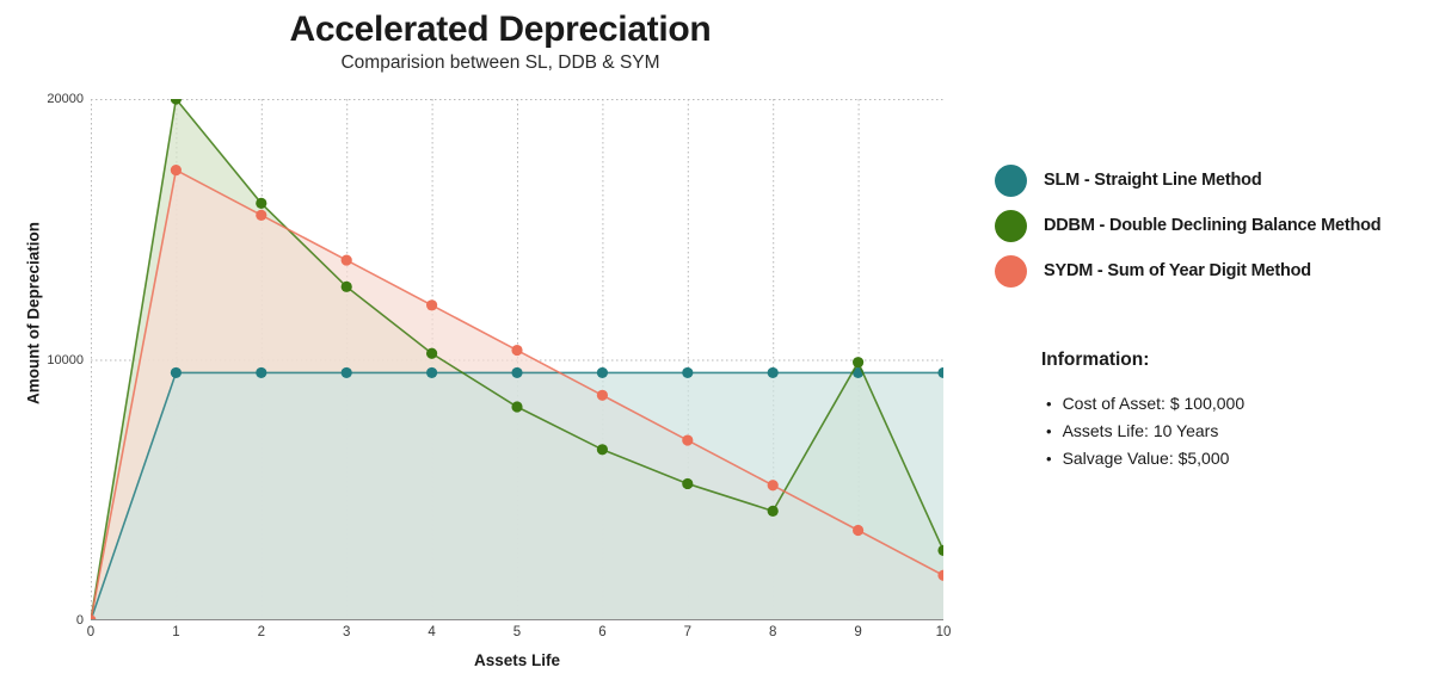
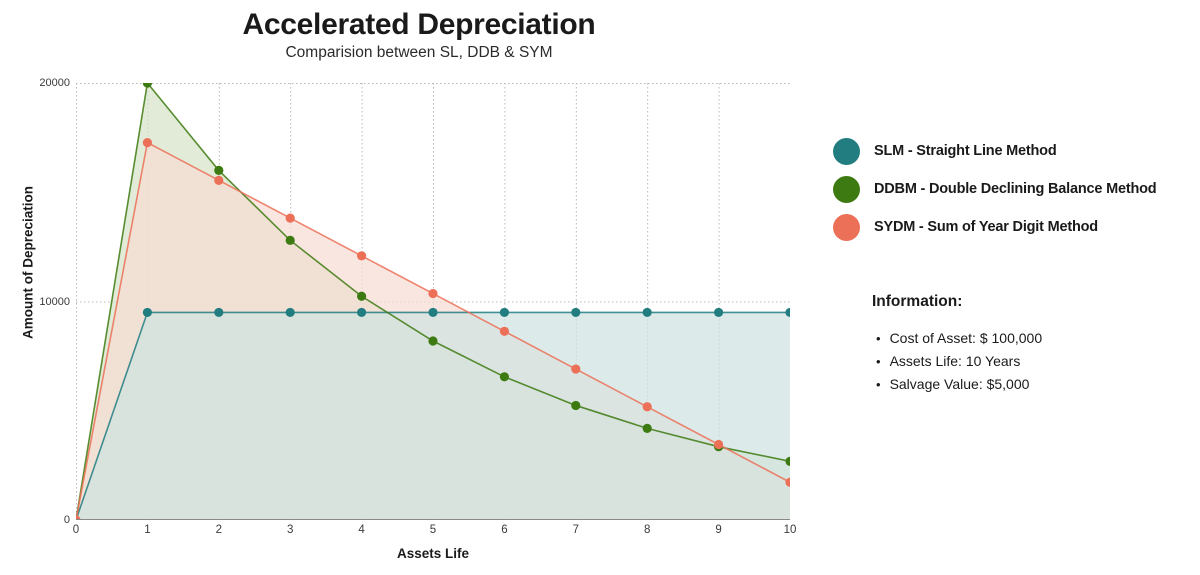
DDBM - Double Declining Balance Method/9: 9900 -> 3400
